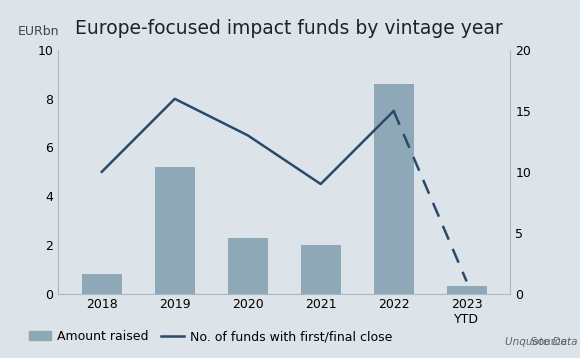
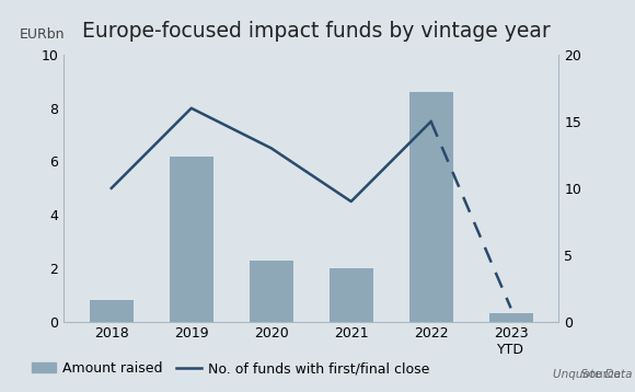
Amount raised/2019: 5.2 -> 6.2
